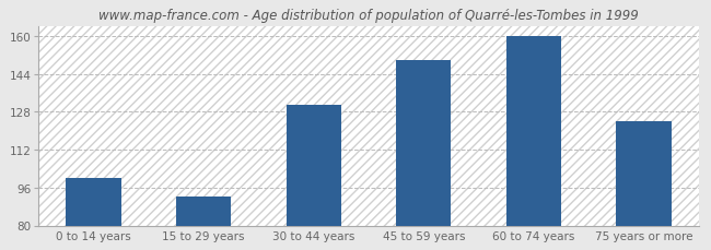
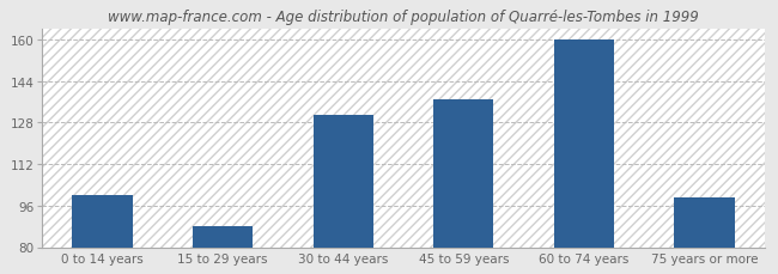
15 to 29 years: 92 -> 88
45 to 59 years: 150 -> 137
75 years or more: 124 -> 99
